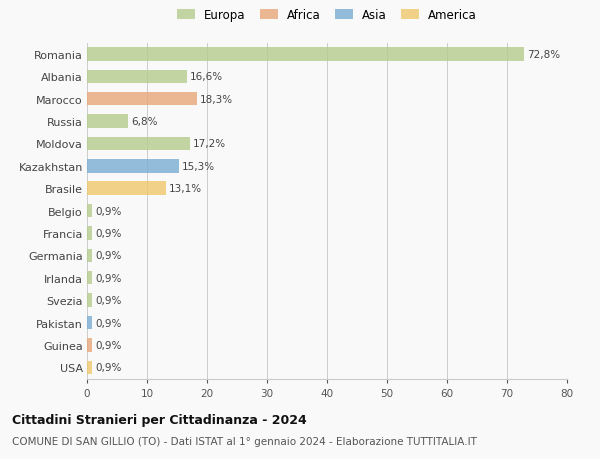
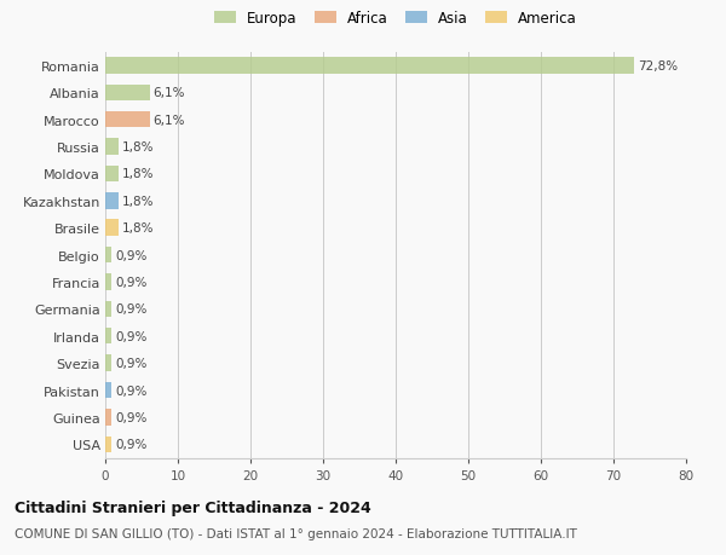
Albania: 16,6% -> 6,1%
Marocco: 18,3% -> 6,1%
Russia: 6,8% -> 1,8%
Moldova: 17,2% -> 1,8%
Kazakhstan: 15,3% -> 1,8%
Brasile: 13,1% -> 1,8%
